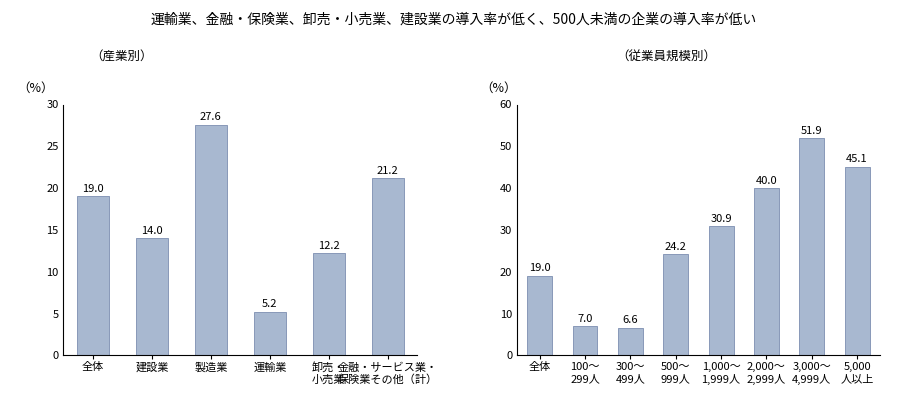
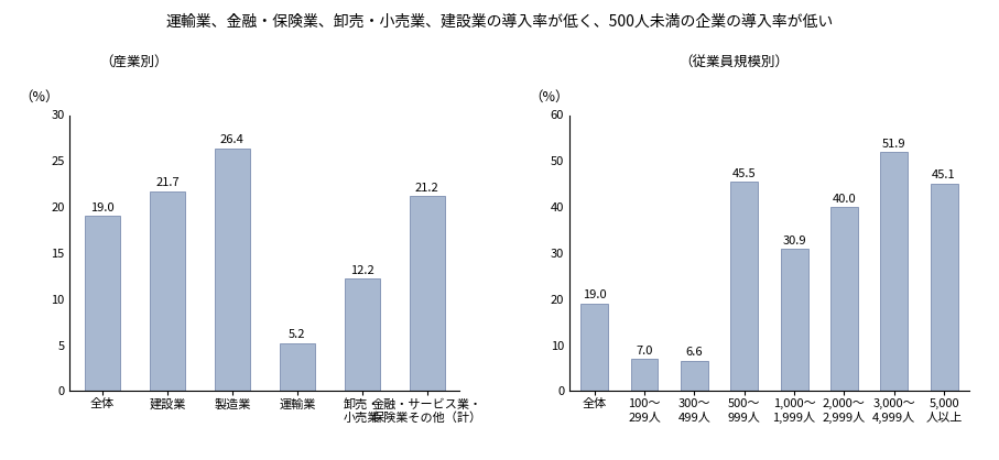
建設業: 14.0 -> 21.7
製造業: 27.6 -> 26.4
500～ 999人: 24.2 -> 45.5
